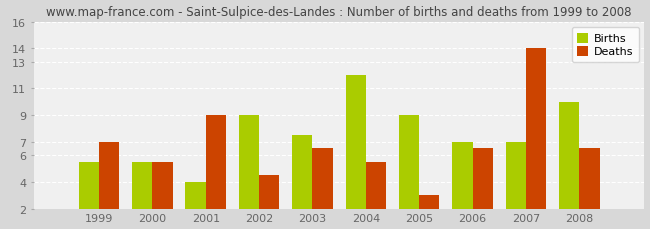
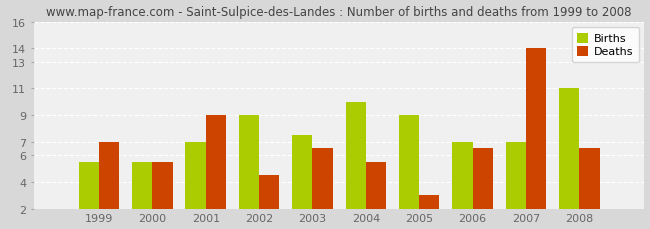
Births/2001: 4.0 -> 7.0
Births/2004: 12.0 -> 10.0
Births/2008: 10.0 -> 11.0
